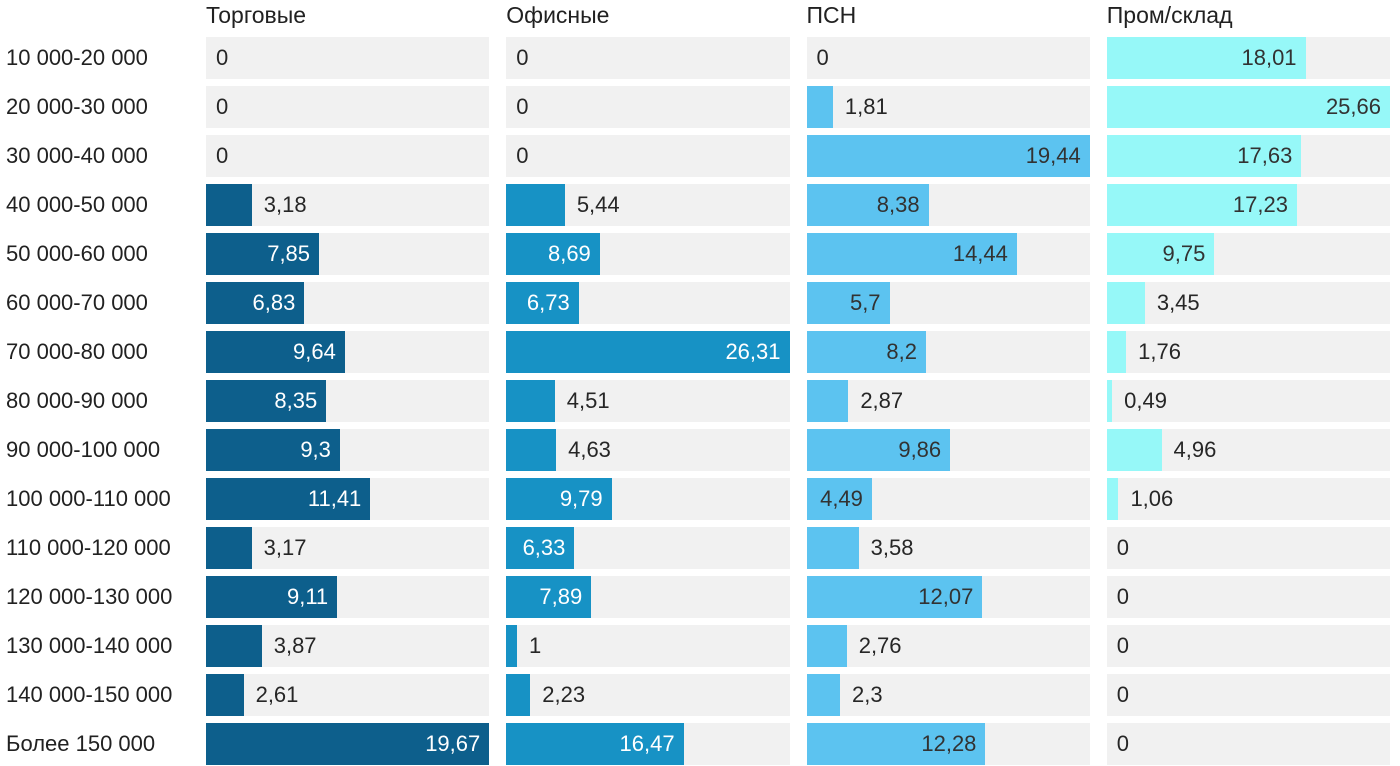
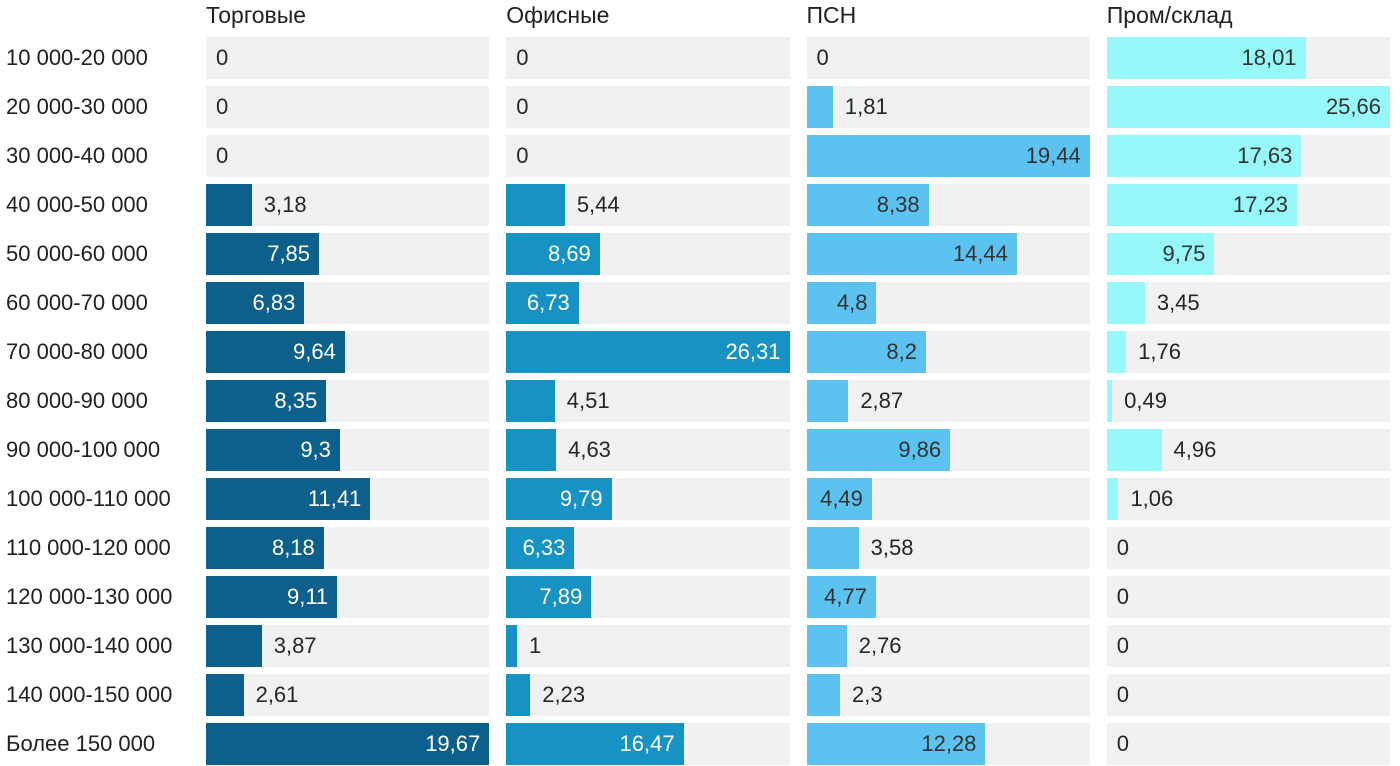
ПСН/60 000-70 000: 5,7 -> 4,8
Торговые/110 000-120 000: 3,17 -> 8,18
ПСН/120 000-130 000: 12,07 -> 4,77
